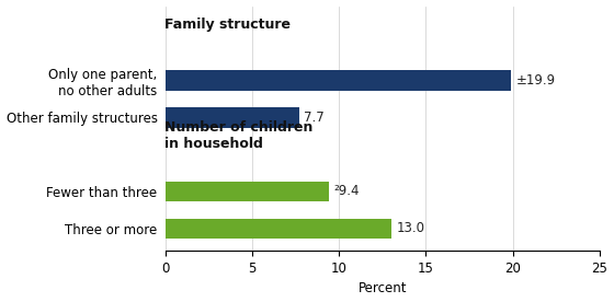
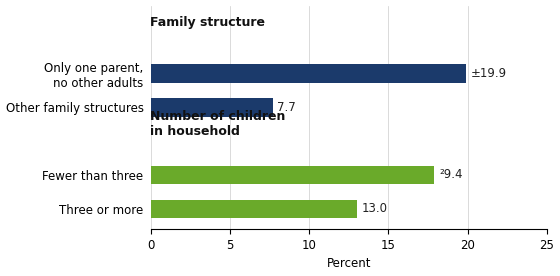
Fewer than three: 9.4 -> 17.9
